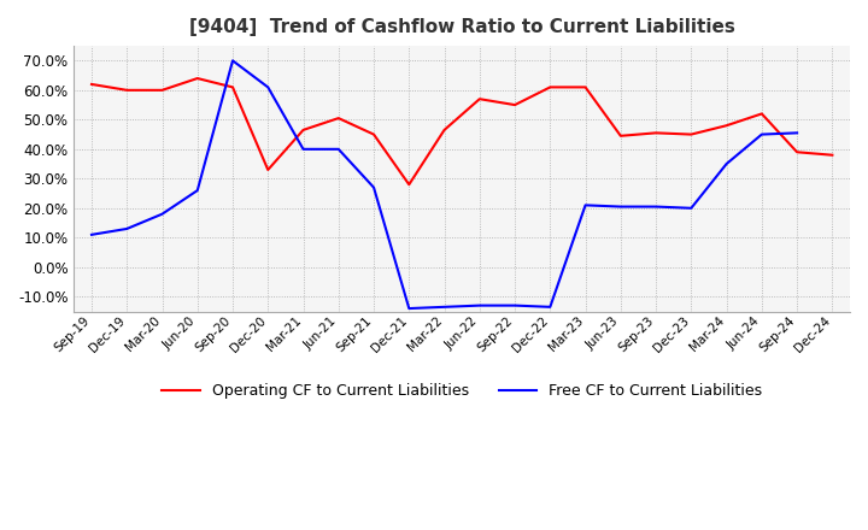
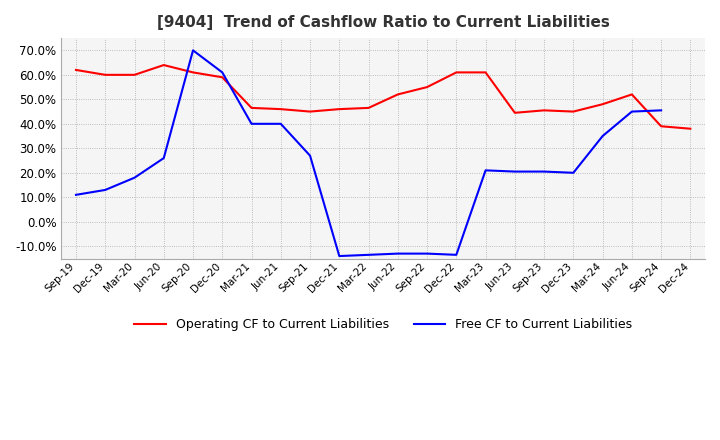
Operating CF to Current Liabilities/Dec-20: 33.0% -> 59.0%
Operating CF to Current Liabilities/Jun-21: 50.5% -> 46.0%
Operating CF to Current Liabilities/Dec-21: 28.0% -> 46.0%
Operating CF to Current Liabilities/Jun-22: 57.0% -> 52.0%
